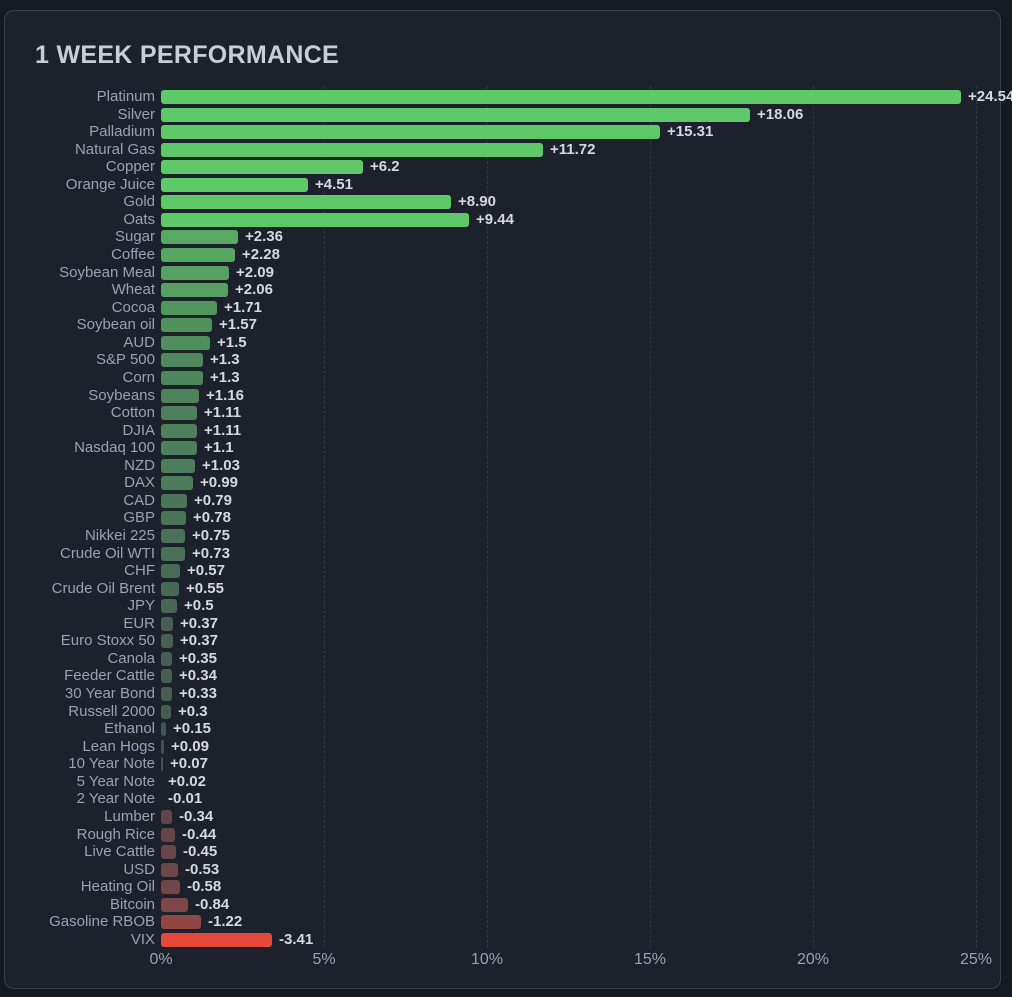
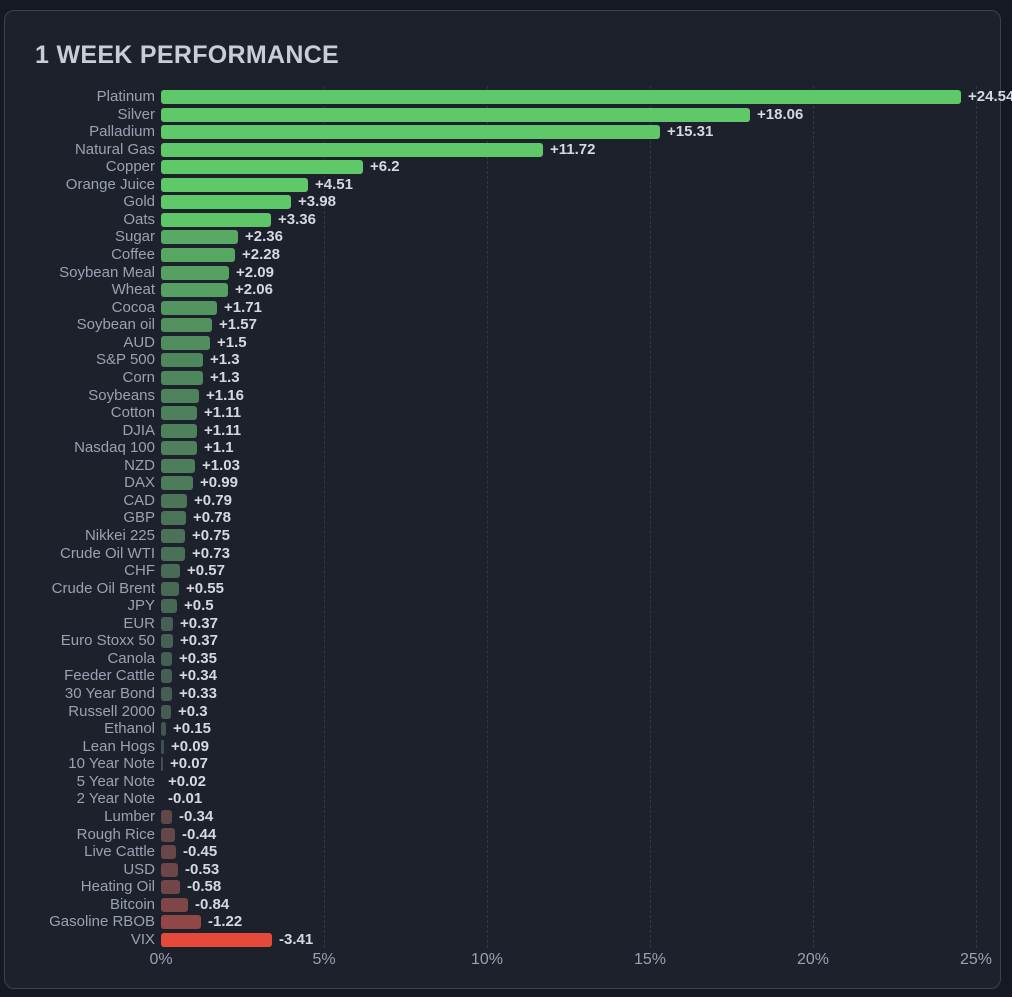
Gold: +8.90 -> +3.98
Oats: +9.44 -> +3.36
